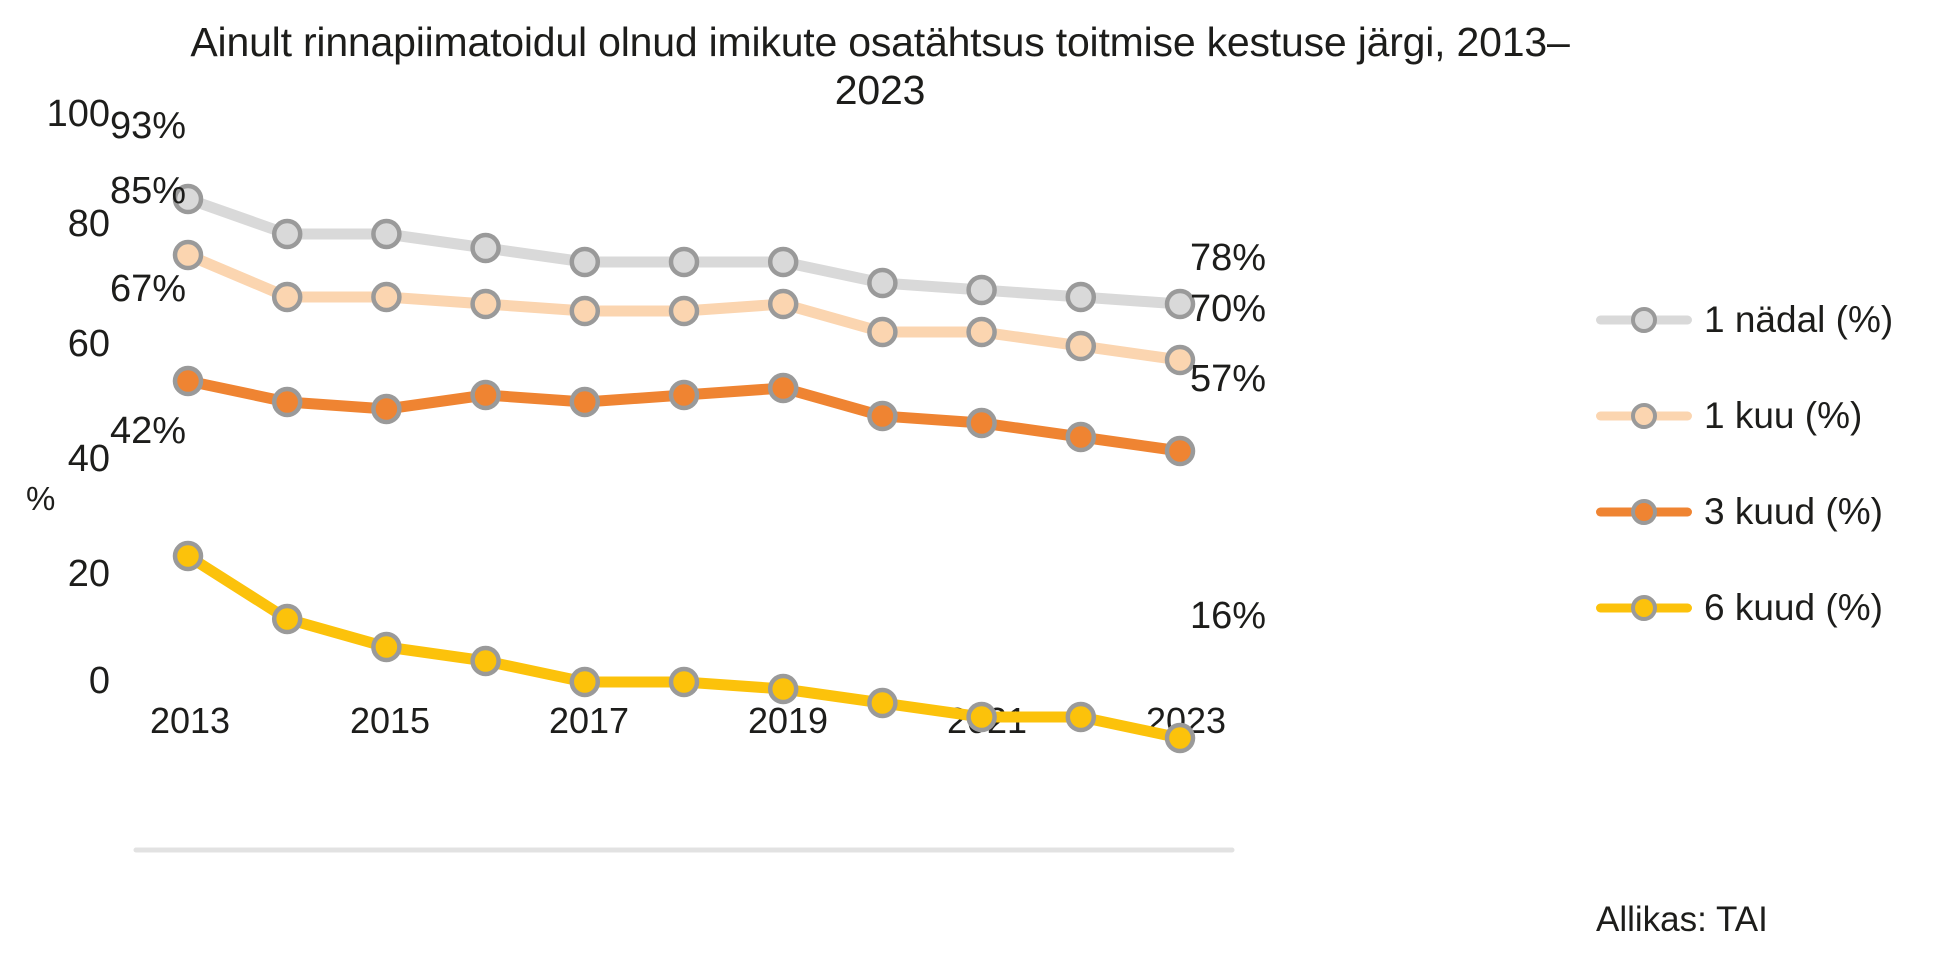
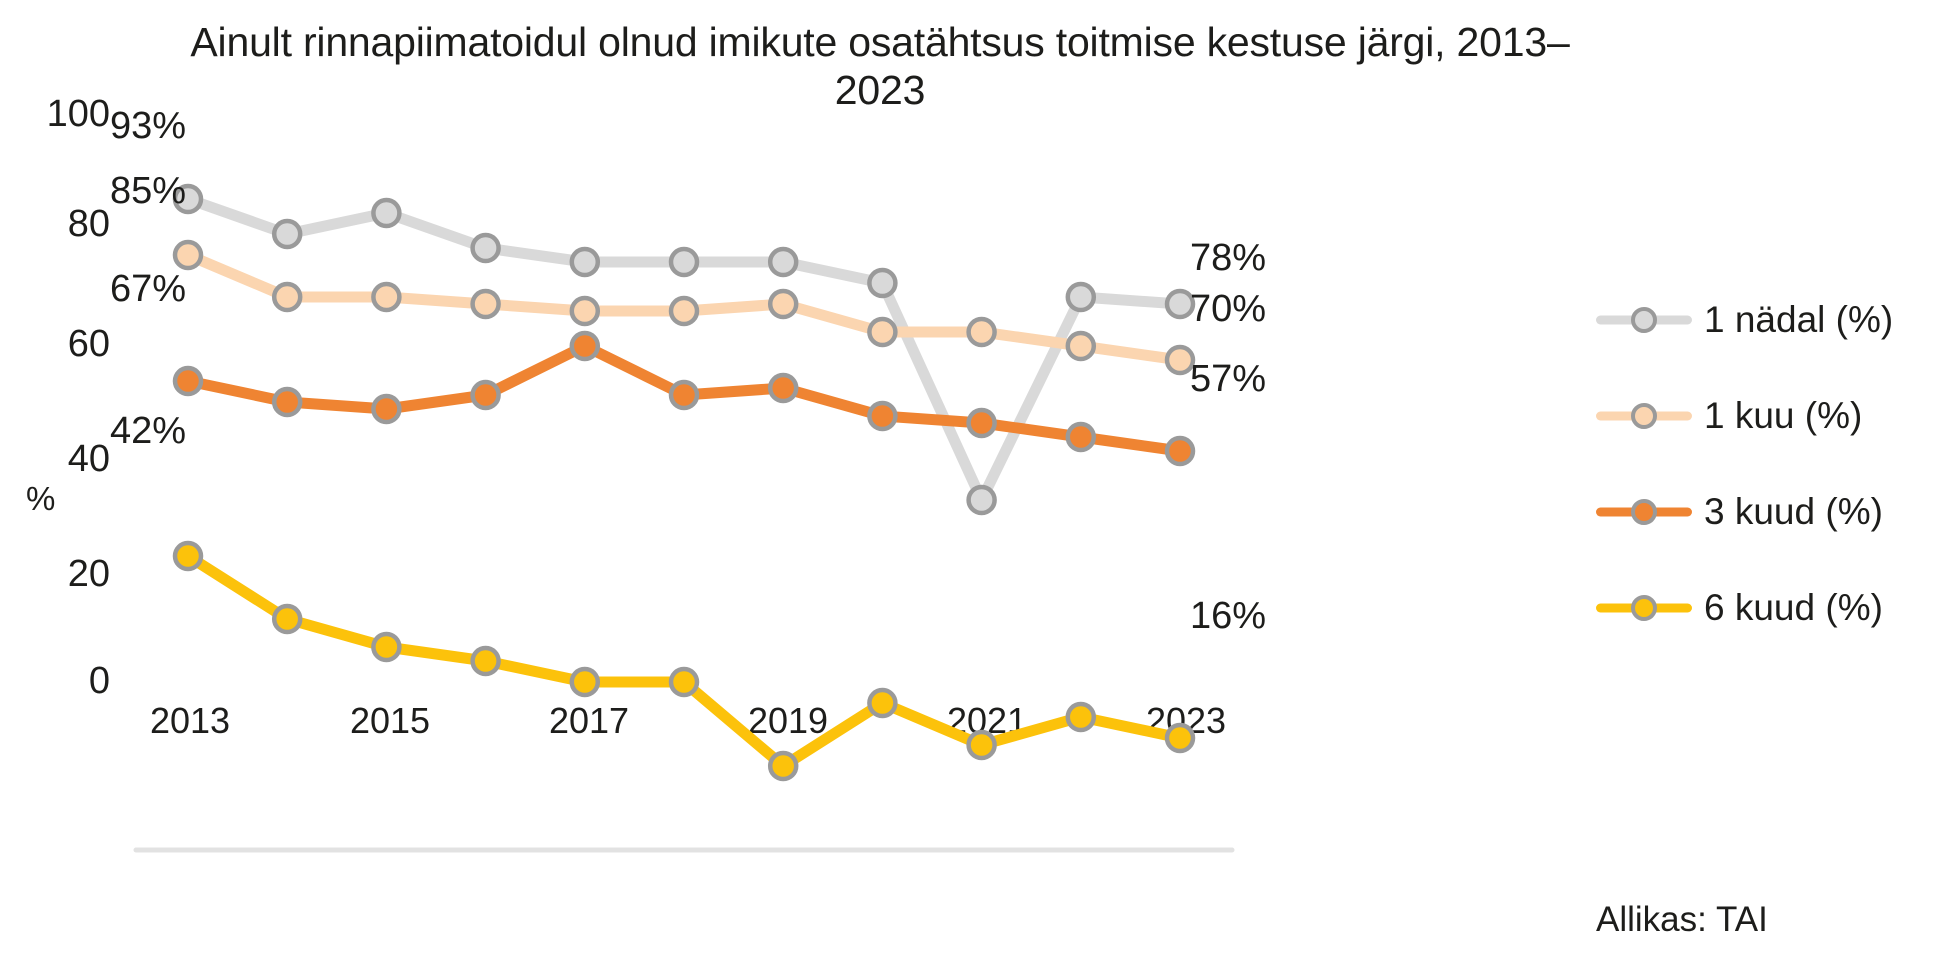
1 nädal (%)/2015: 88 -> 91
3 kuud (%)/2017: 64 -> 72
6 kuud (%)/2019: 23 -> 12
1 nädal (%)/2021: 80 -> 50
6 kuud (%)/2021: 19 -> 15
